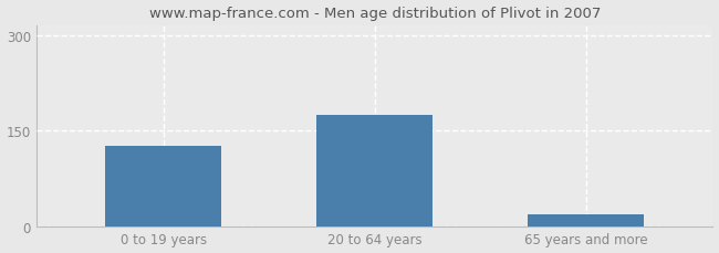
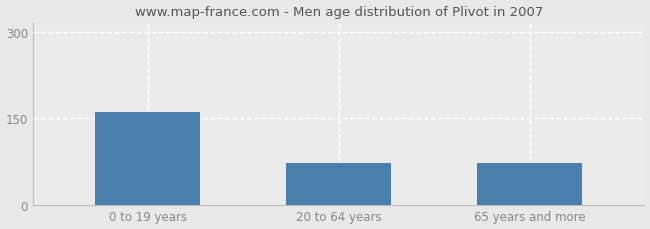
0 to 19 years: 127 -> 160
20 to 64 years: 174 -> 72
65 years and more: 18 -> 72
